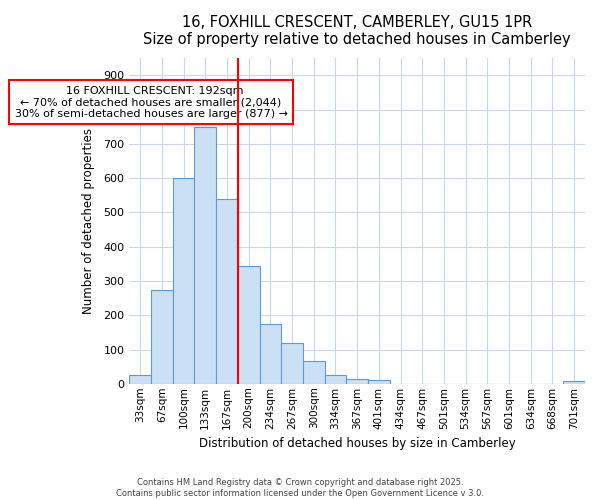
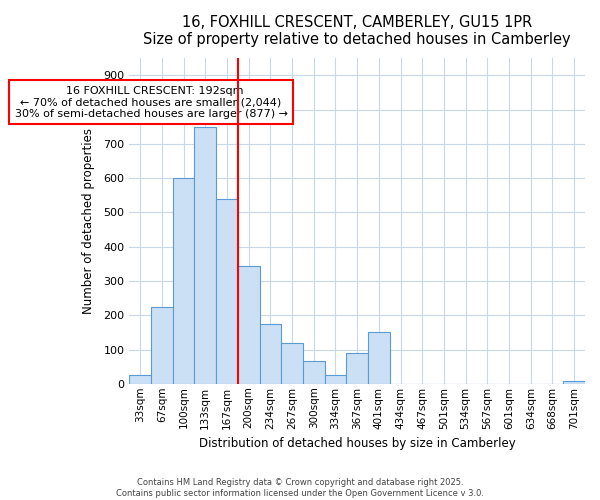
67sqm: 275 -> 225
367sqm: 15 -> 90
401sqm: 10 -> 150
